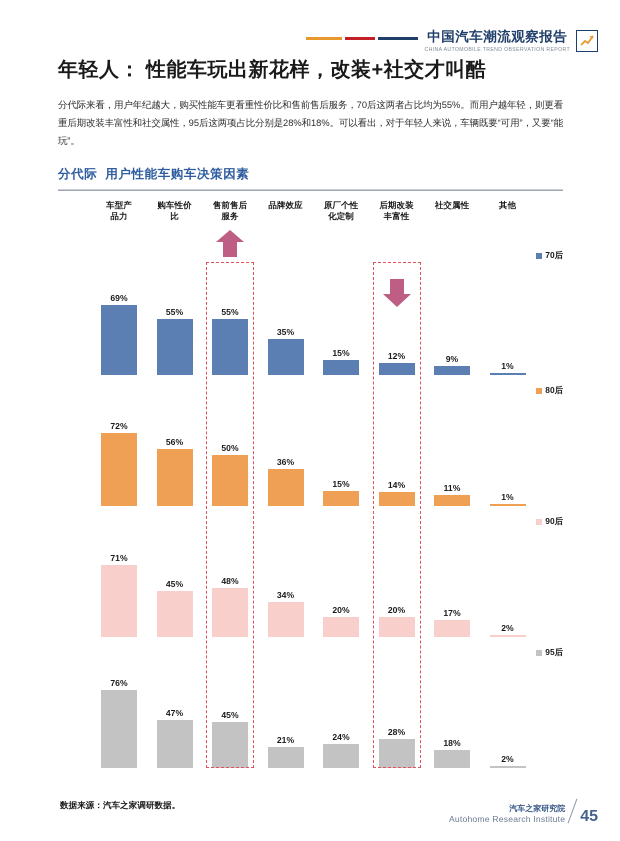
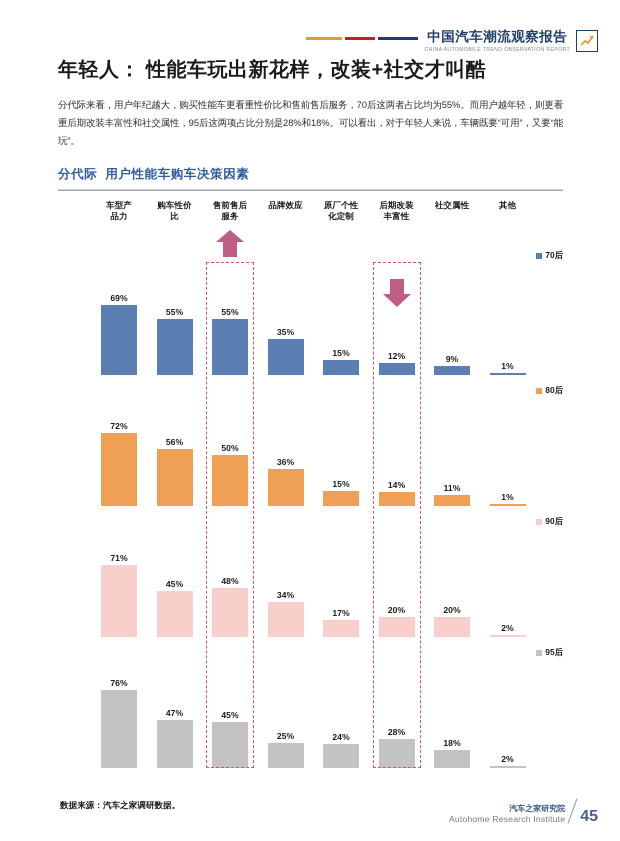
95后/品牌效应: 21% -> 25%
90后/原厂个性化定制: 20% -> 17%
90后/社交属性: 17% -> 20%
